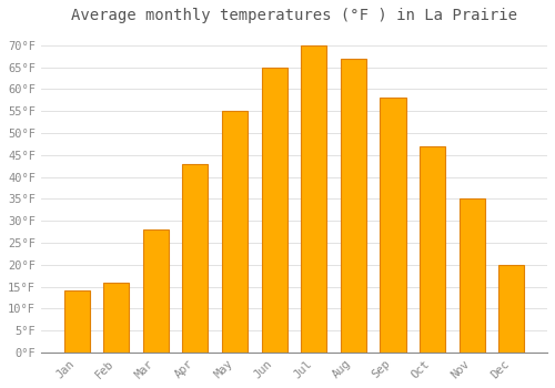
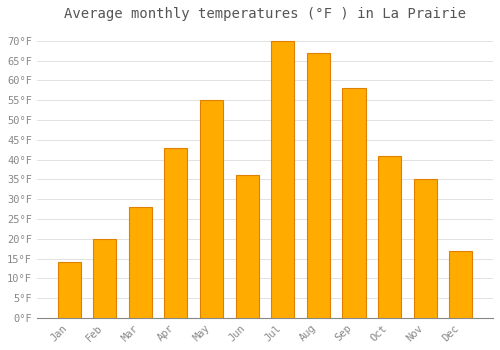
Feb: 16°F -> 20°F
Jun: 65°F -> 36°F
Oct: 47°F -> 41°F
Dec: 20°F -> 17°F
